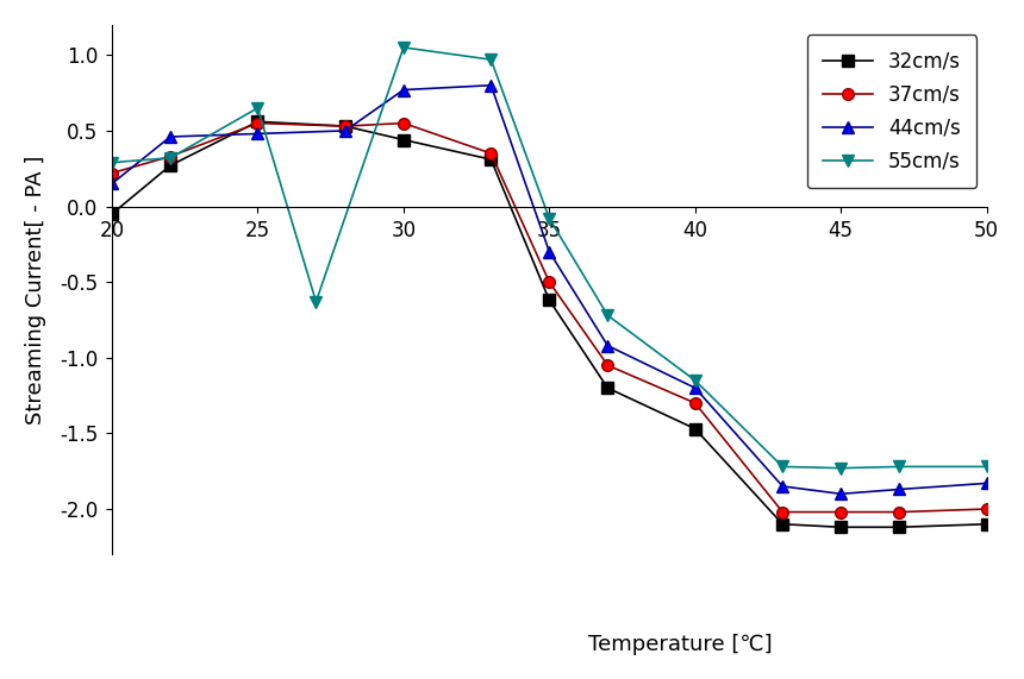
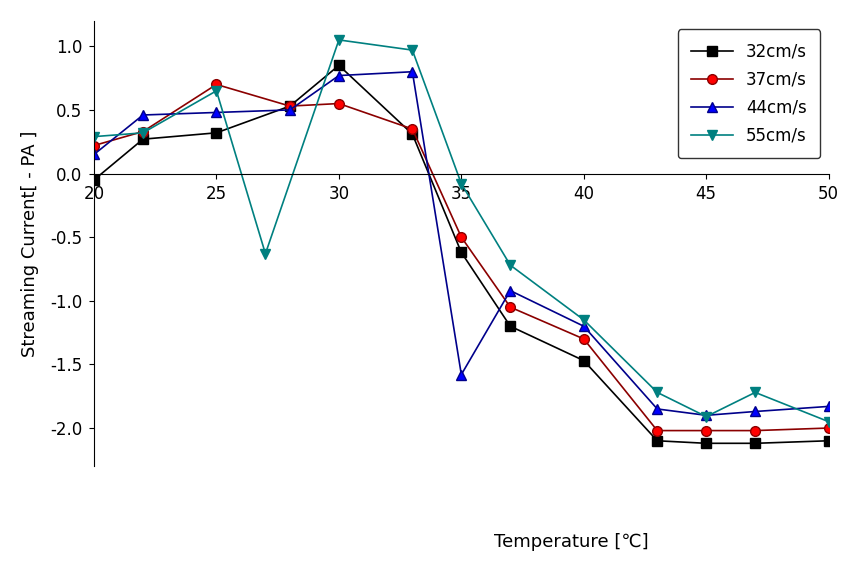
32cm/s/25: 0.56 -> 0.32
37cm/s/25: 0.55 -> 0.70
32cm/s/30: 0.44 -> 0.85
44cm/s/35: -0.30 -> -1.58
55cm/s/45: -1.73 -> -1.91
55cm/s/50: -1.72 -> -1.95
